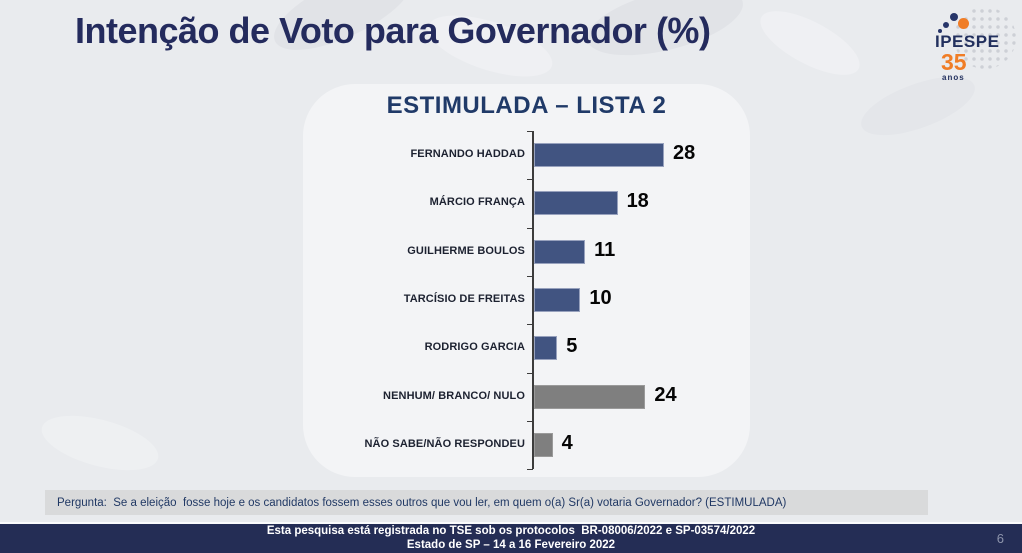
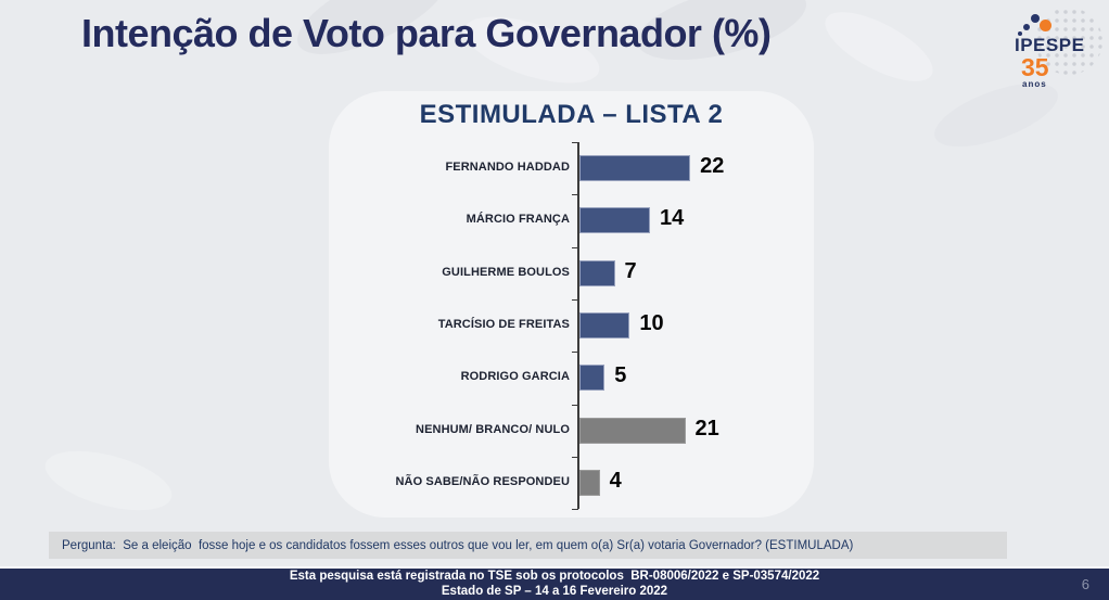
FERNANDO HADDAD: 28 -> 22
MÁRCIO FRANÇA: 18 -> 14
GUILHERME BOULOS: 11 -> 7
NENHUM/ BRANCO/ NULO: 24 -> 21
